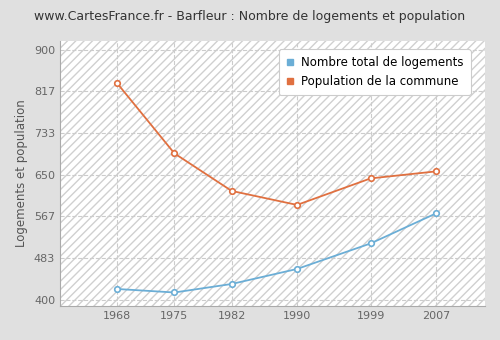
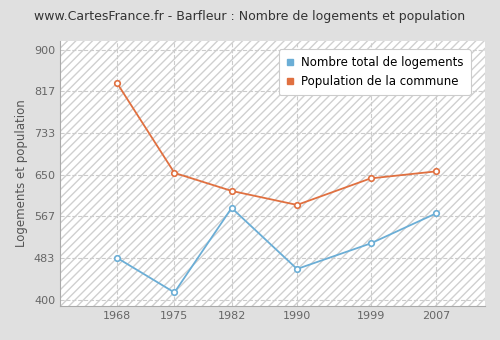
Nombre total de logements/1968: 422 -> 484
Population de la commune/1975: 693 -> 654
Nombre total de logements/1982: 432 -> 584
